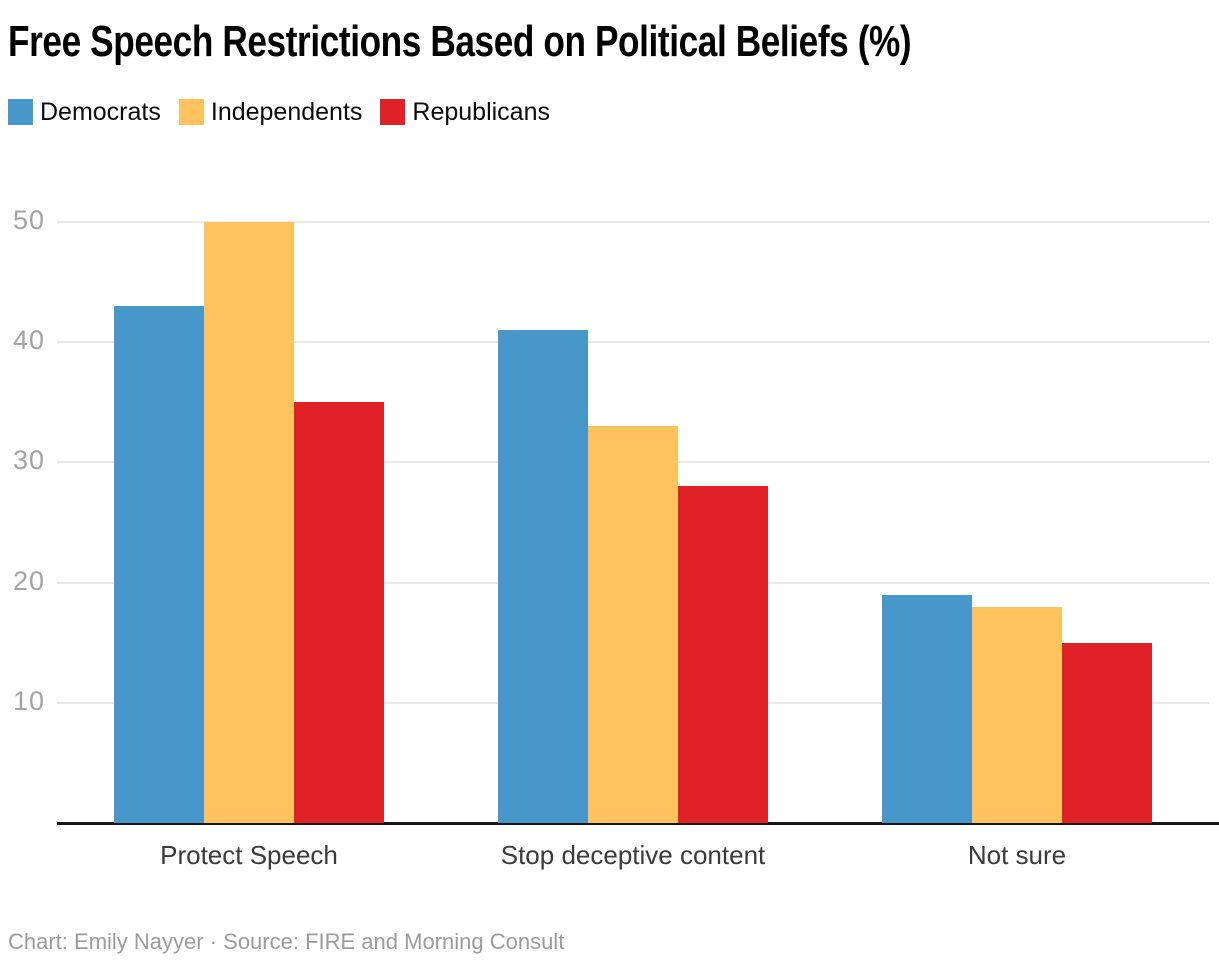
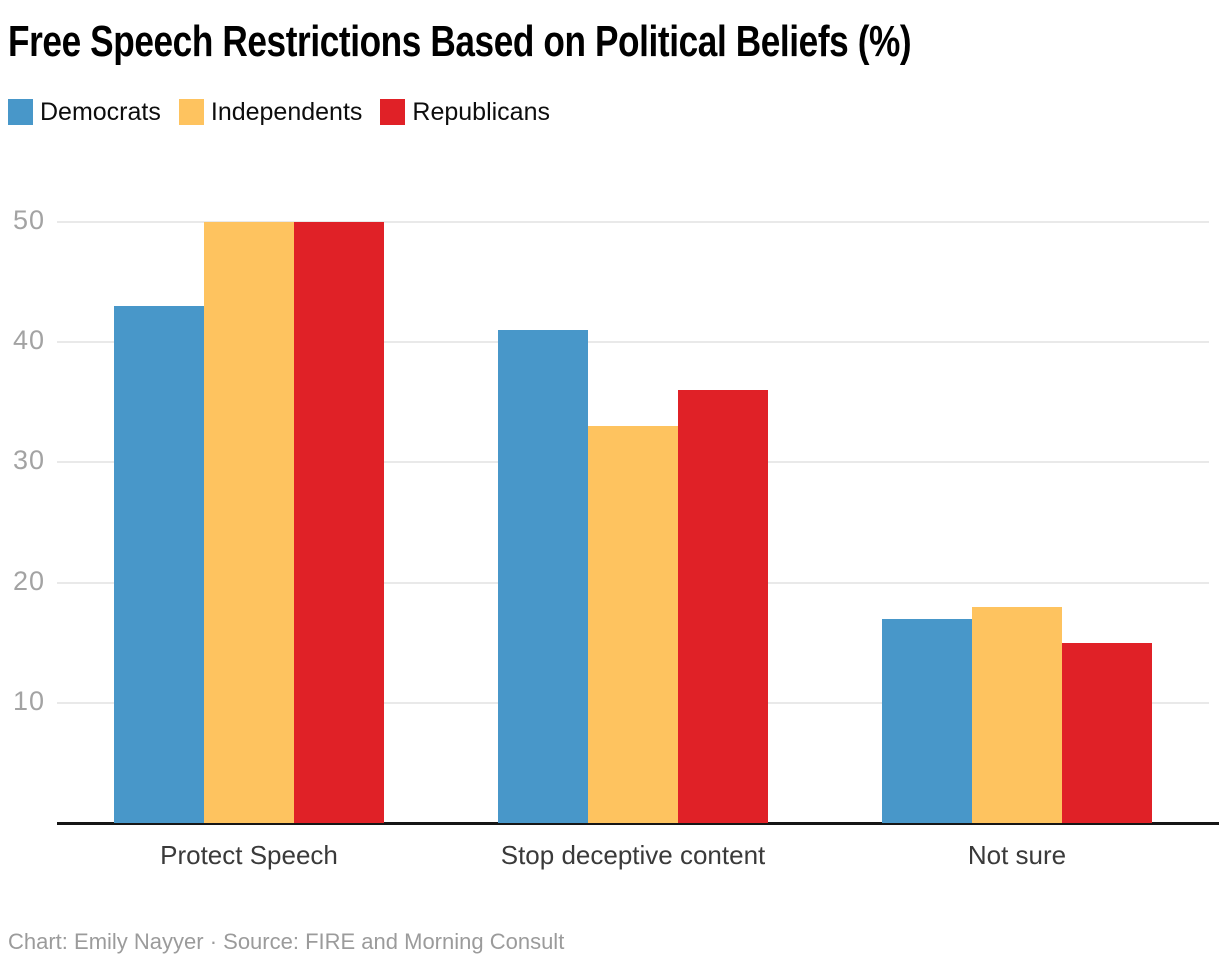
Republicans/Protect Speech: 35 -> 50
Republicans/Stop deceptive content: 28 -> 36
Democrats/Not sure: 19 -> 17
